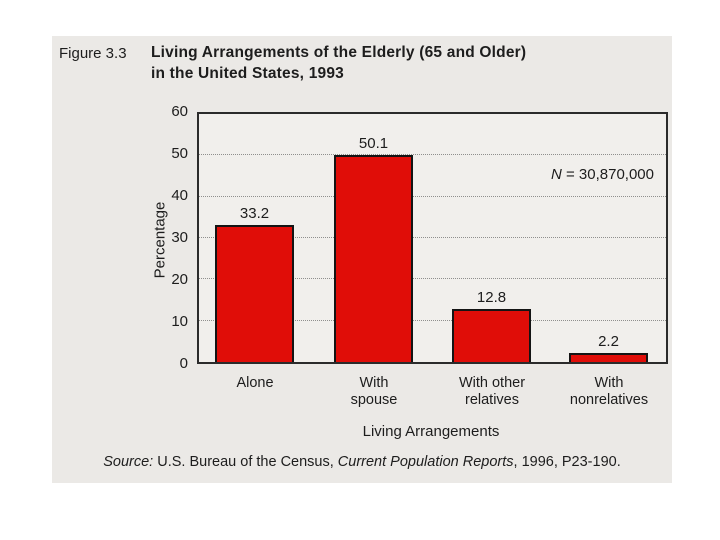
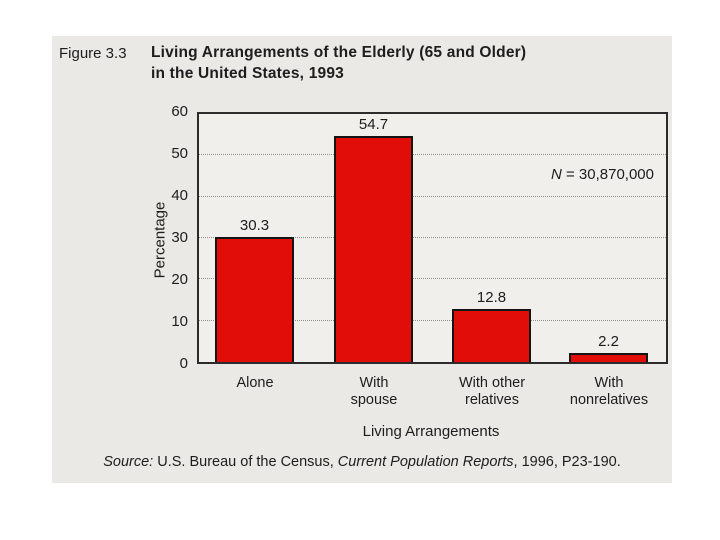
Alone: 33.2 -> 30.3
With spouse: 50.1 -> 54.7
